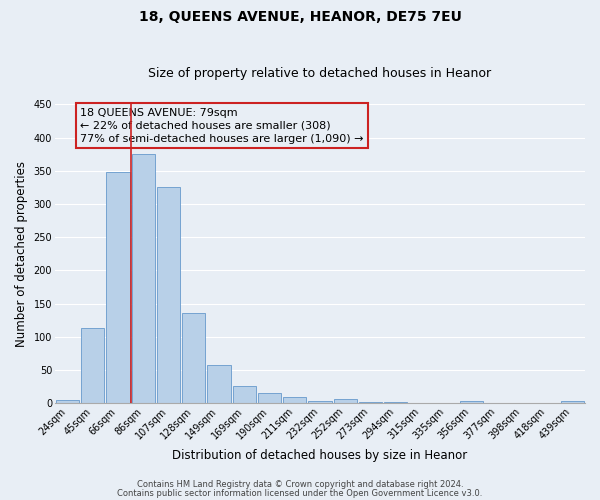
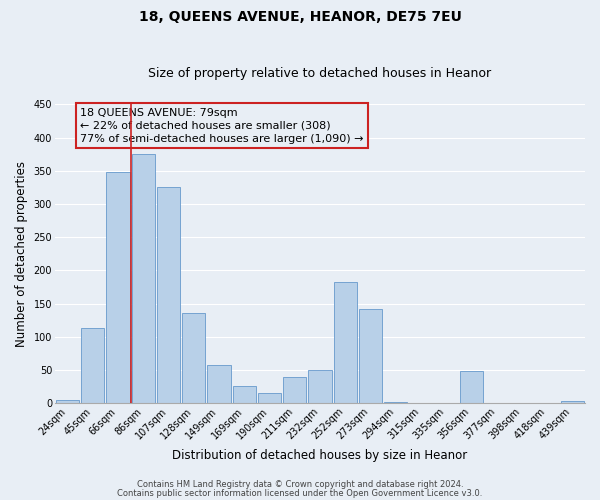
211sqm: 9 -> 40
232sqm: 4 -> 50
252sqm: 7 -> 182
273sqm: 2 -> 142
356sqm: 3 -> 48
